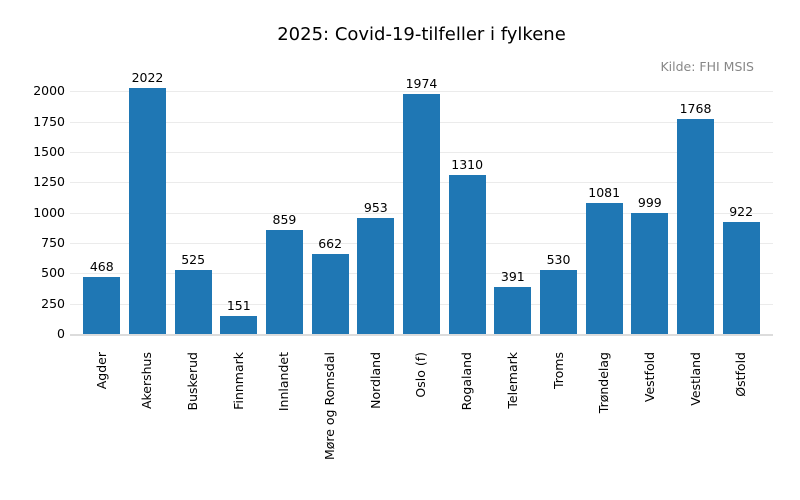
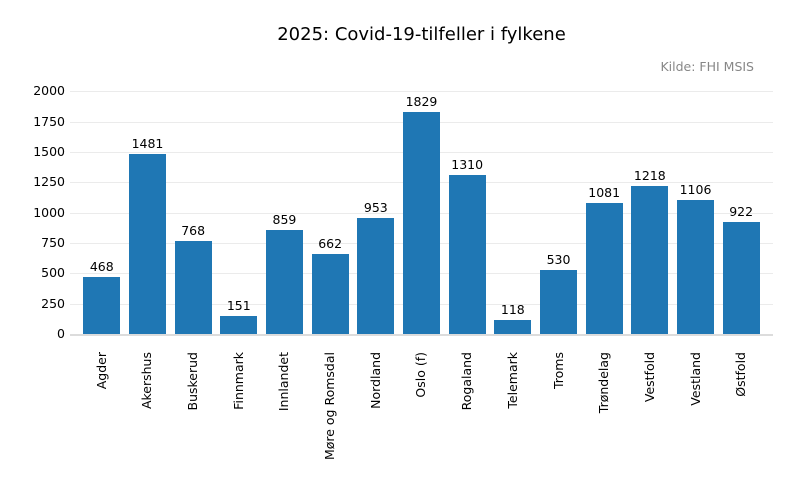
Akershus: 2022 -> 1481
Buskerud: 525 -> 768
Oslo (f): 1974 -> 1829
Telemark: 391 -> 118
Vestfold: 999 -> 1218
Vestland: 1768 -> 1106
